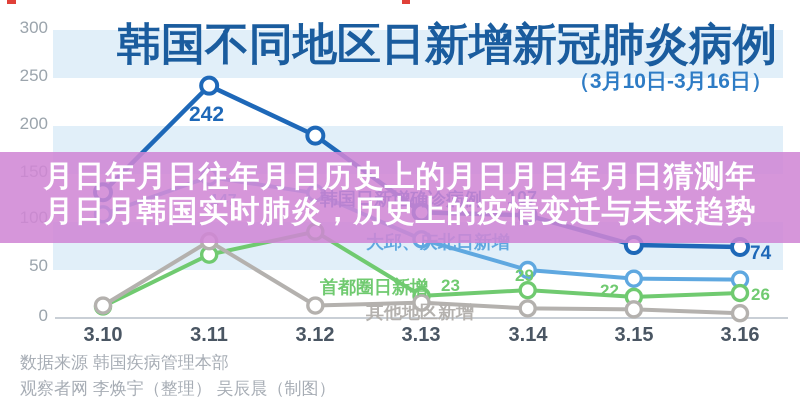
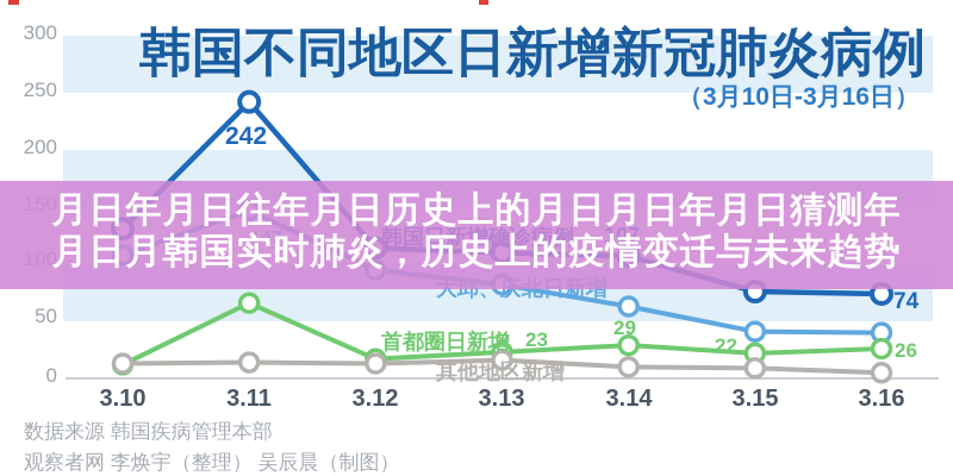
其他地区新增/3.11: 80 -> 10
韩国日新增确诊病例/3.12: 190 -> 110
大邱、庆北日新增/3.12: 130 -> 100
首都圈日新增/3.12: 90 -> 20
大邱、庆北日新增/3.14: 50 -> 60
